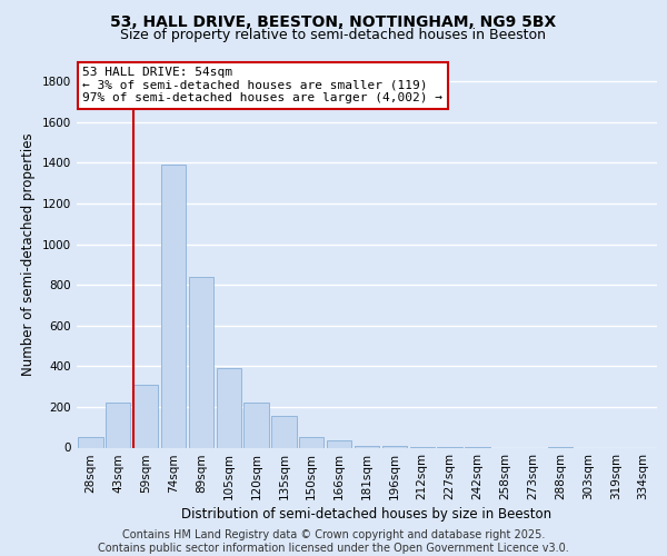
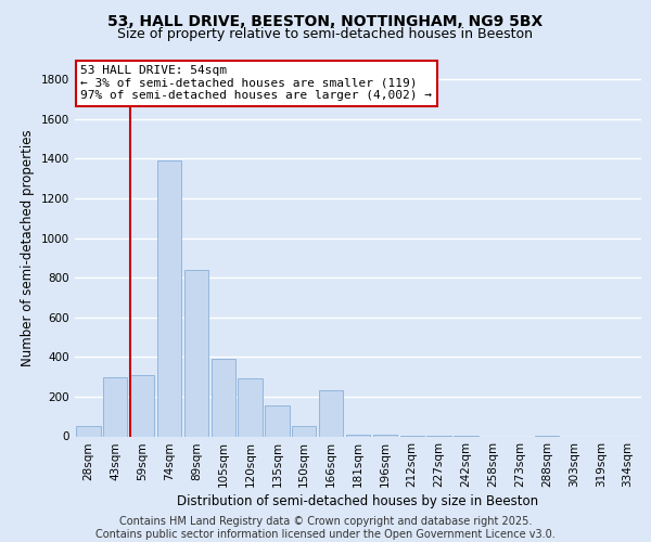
43sqm: 220 -> 300
120sqm: 220 -> 290
166sqm: 40 -> 230
